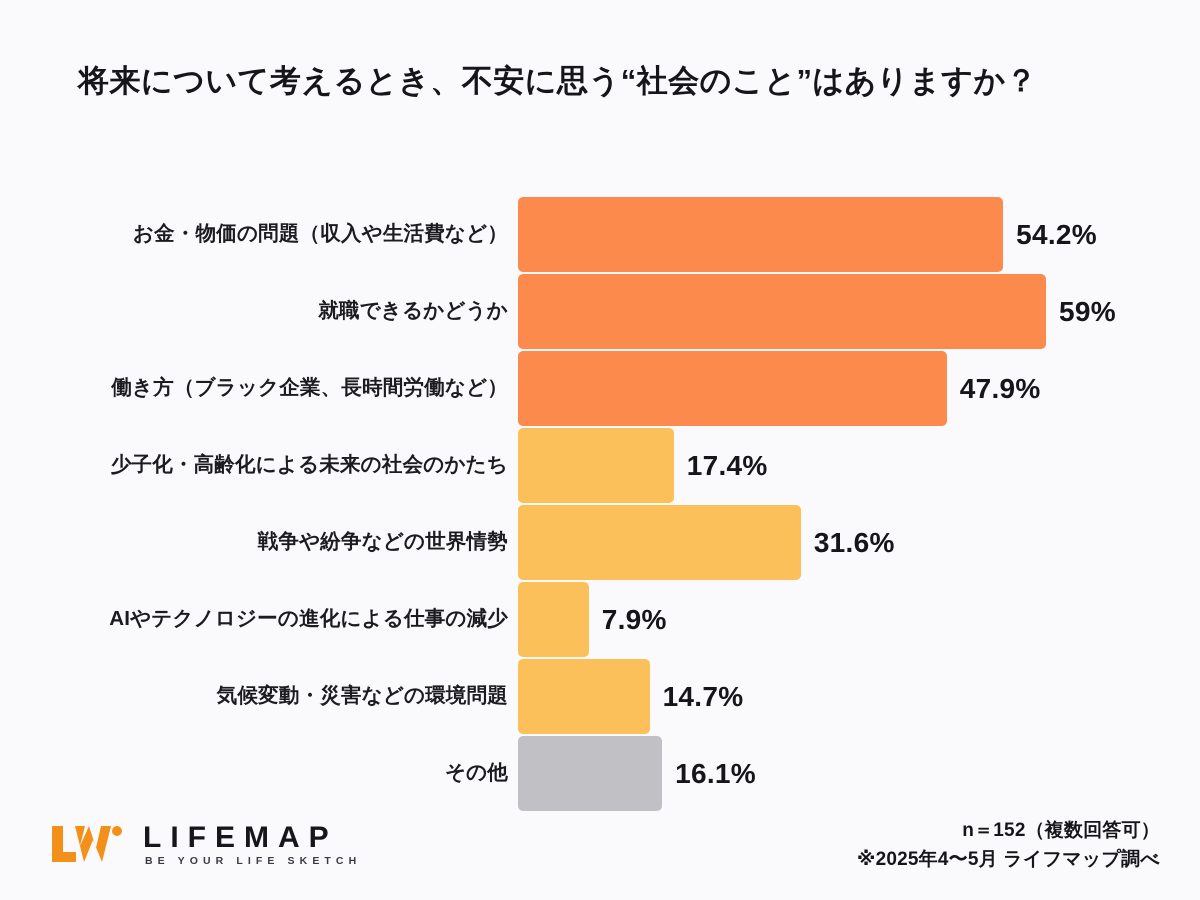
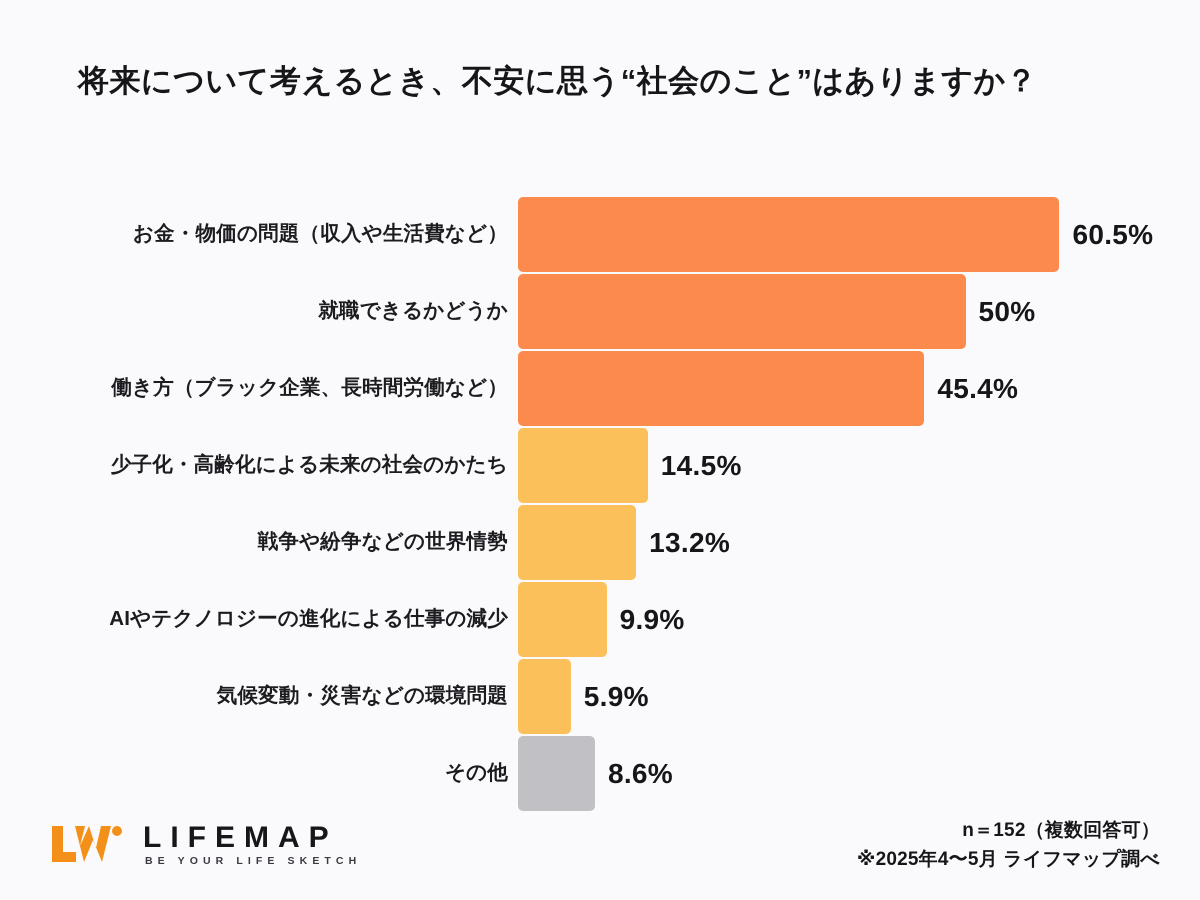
お金・物価の問題（収入や生活費など）: 54.2% -> 60.5%
就職できるかどうか: 59% -> 50%
働き方（ブラック企業、長時間労働など）: 47.9% -> 45.4%
少子化・高齢化による未来の社会のかたち: 17.4% -> 14.5%
戦争や紛争などの世界情勢: 31.6% -> 13.2%
AIやテクノロジーの進化による仕事の減少: 7.9% -> 9.9%
気候変動・災害などの環境問題: 14.7% -> 5.9%
その他: 16.1% -> 8.6%
